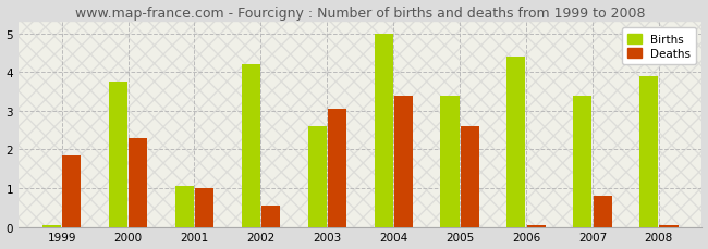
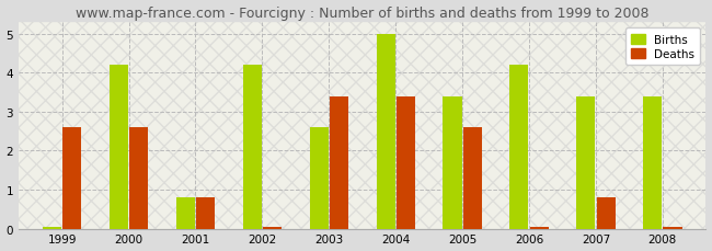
Deaths/1999: 1.85 -> 2.60
Births/2000: 3.75 -> 4.20
Deaths/2000: 2.30 -> 2.60
Births/2001: 1.05 -> 0.80
Deaths/2001: 1.00 -> 0.80
Deaths/2002: 0.55 -> 0.05
Deaths/2003: 3.05 -> 3.40
Births/2006: 4.40 -> 4.20
Births/2008: 3.90 -> 3.40
